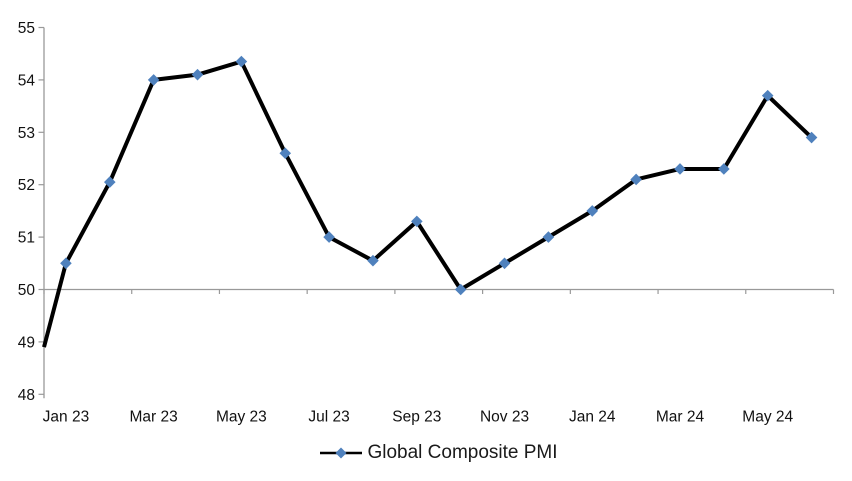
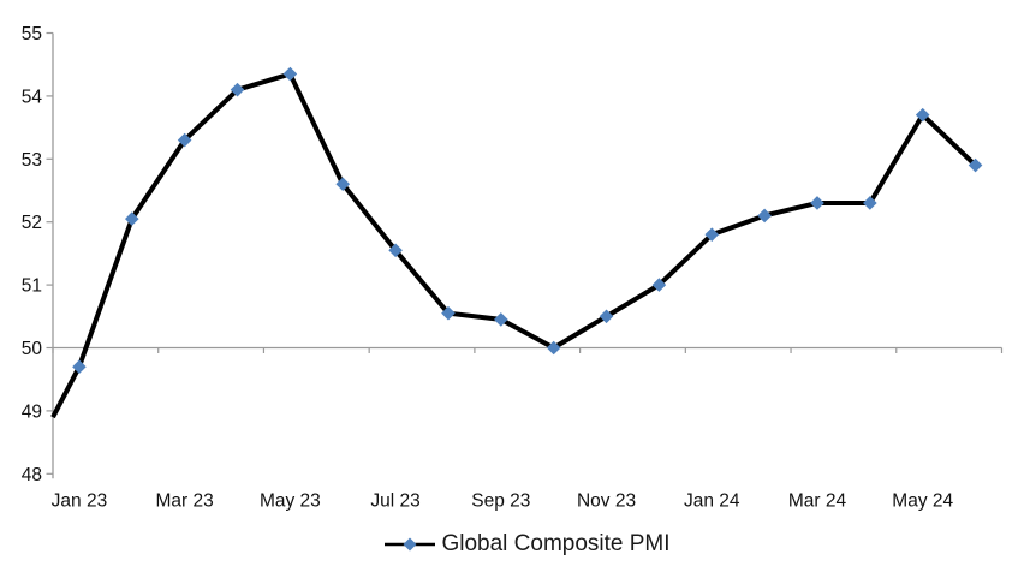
Jan 23: 50.5 -> 49.7
Mar 23: 54.0 -> 53.3
Jul 23: 51.0 -> 51.5
Sep 23: 51.3 -> 50.5
Jan 24: 51.5 -> 51.8
